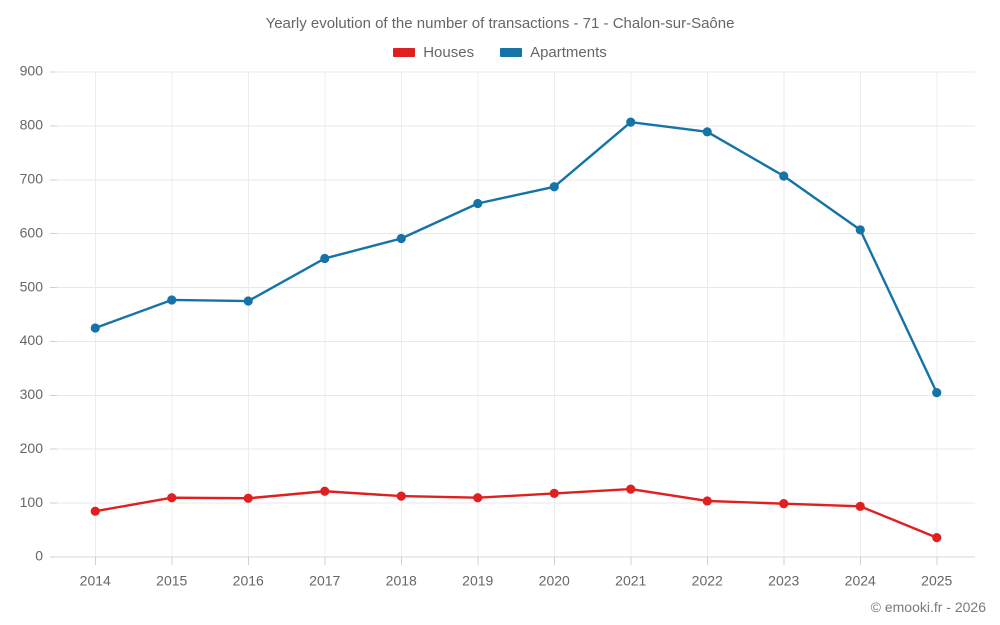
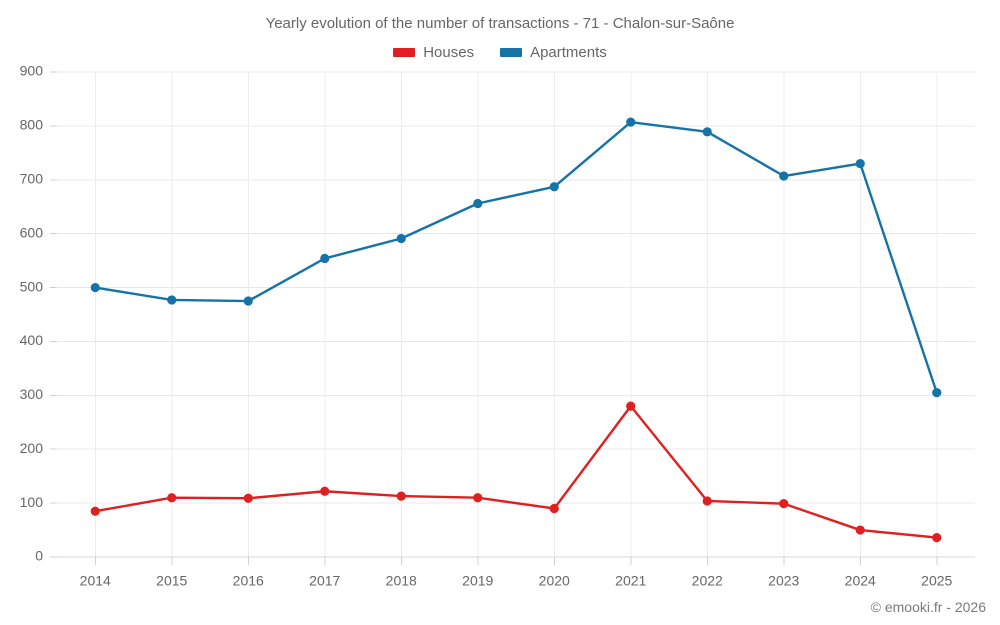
Apartments/2014: 420 -> 500
Houses/2020: 120 -> 90
Houses/2021: 130 -> 280
Houses/2024: 90 -> 50
Apartments/2024: 610 -> 730
